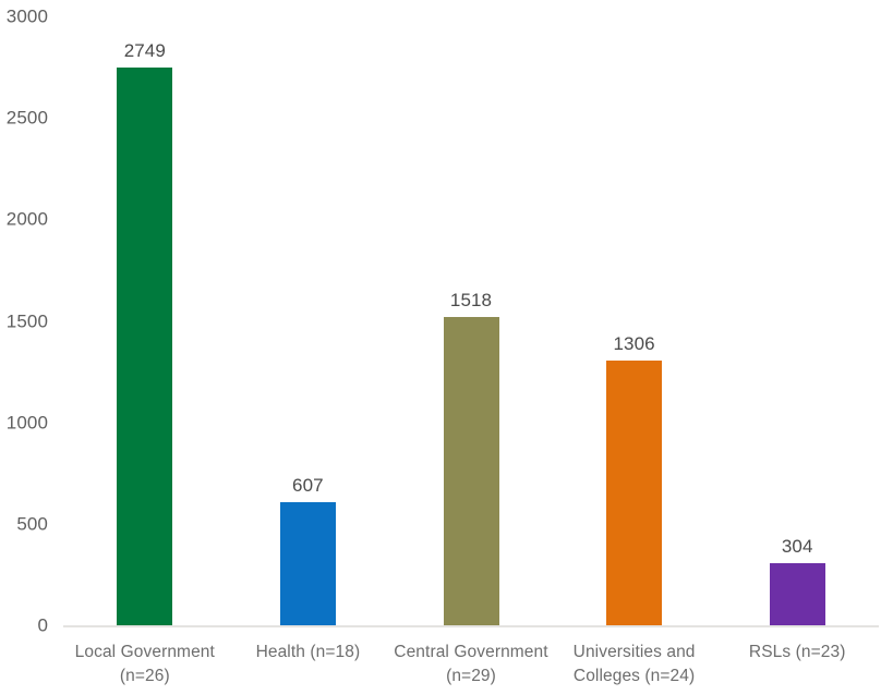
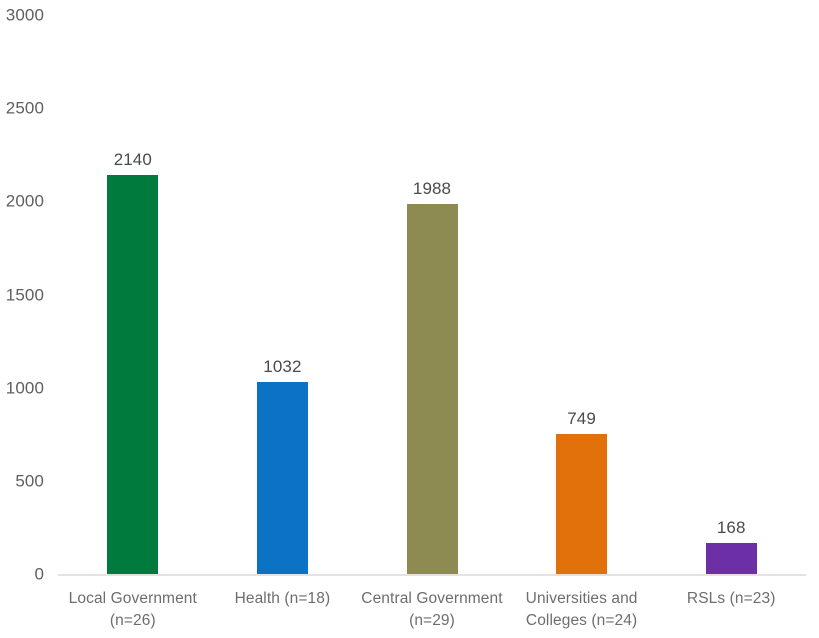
Local Government (n=26): 2749 -> 2140
Health (n=18): 607 -> 1032
Central Government (n=29): 1518 -> 1988
Universities and Colleges (n=24): 1306 -> 749
RSLs (n=23): 304 -> 168
